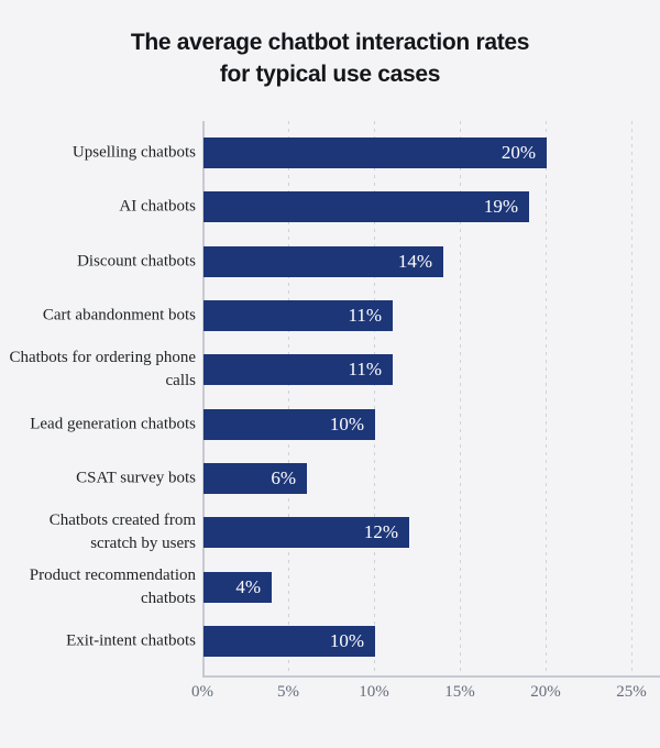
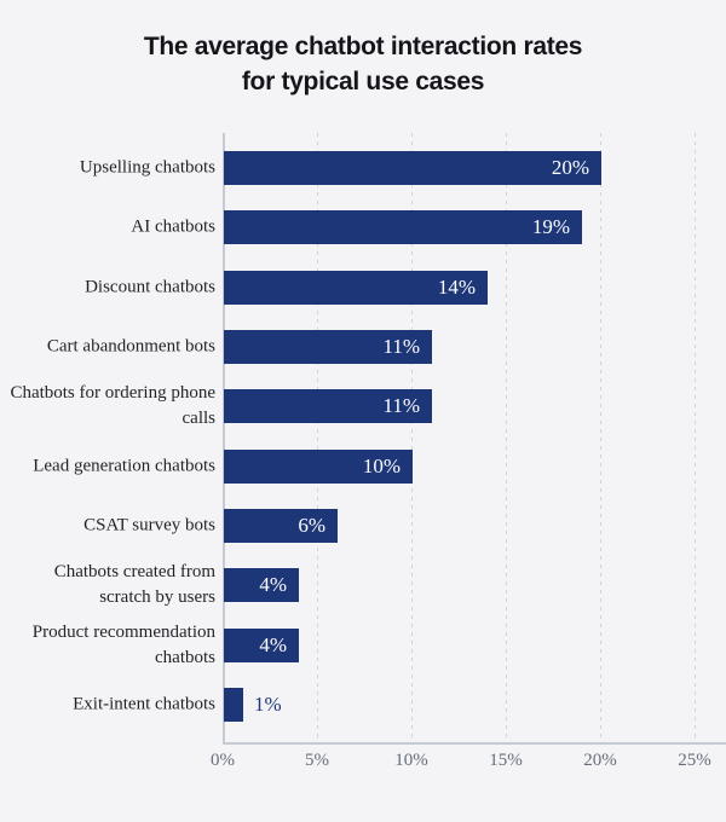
Chatbots created from scratch by users: 12% -> 4%
Exit-intent chatbots: 10% -> 1%
